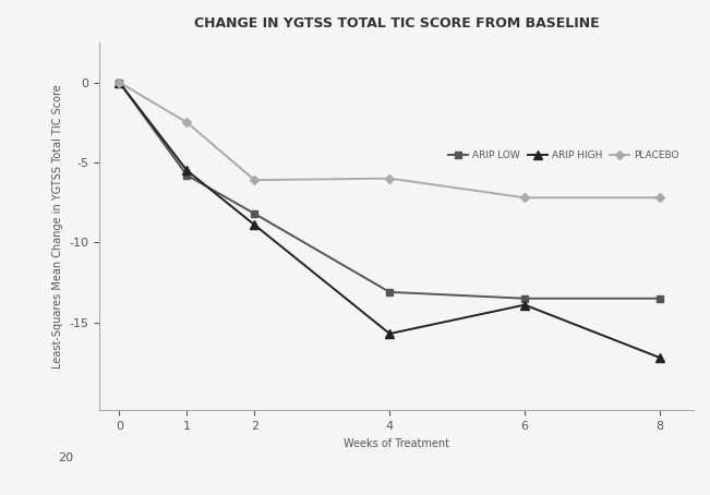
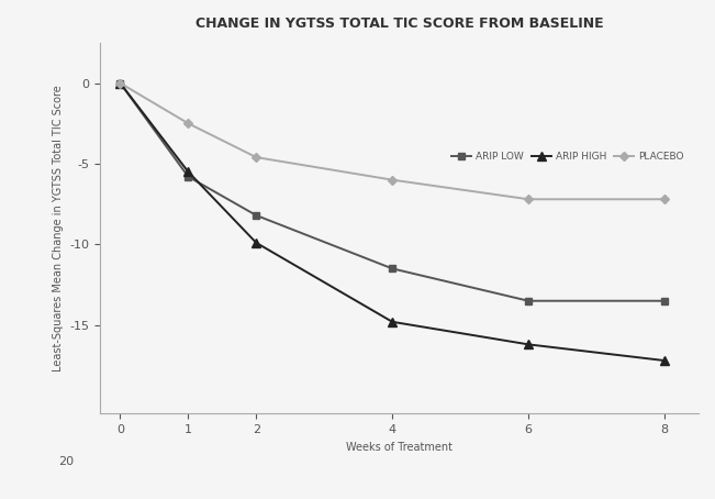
ARIP HIGH/2: -8.9 -> -9.9
PLACEBO/2: -6.1 -> -4.6
ARIP LOW/4: -13.1 -> -11.5
ARIP HIGH/4: -15.7 -> -14.8
ARIP HIGH/6: -13.9 -> -16.2
